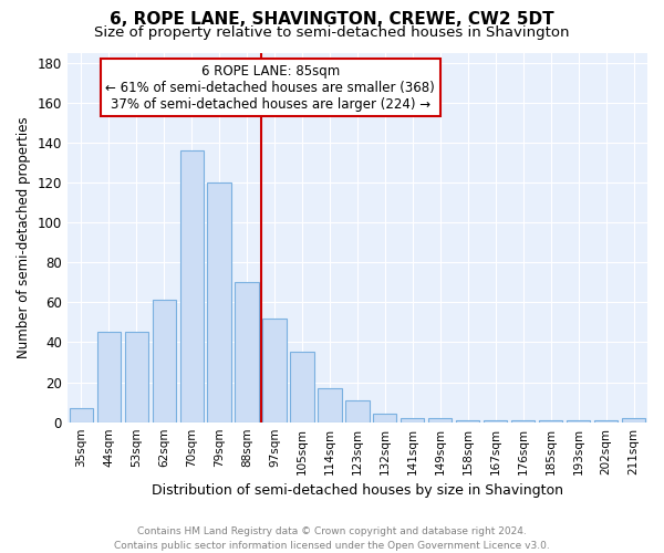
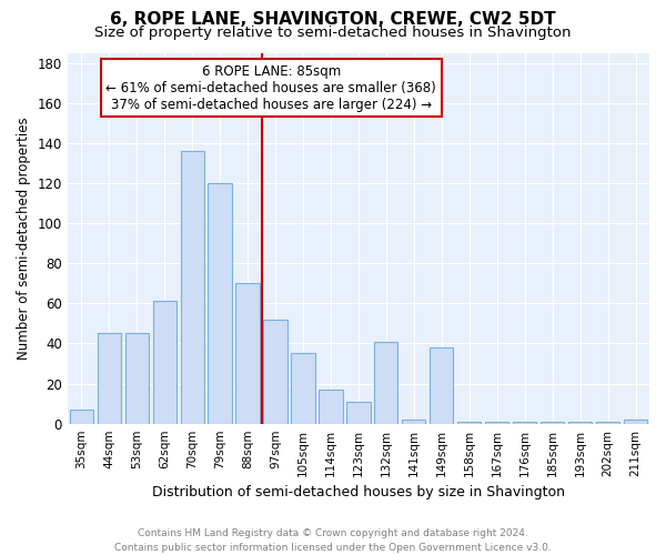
132sqm: 4 -> 41
149sqm: 2 -> 38
